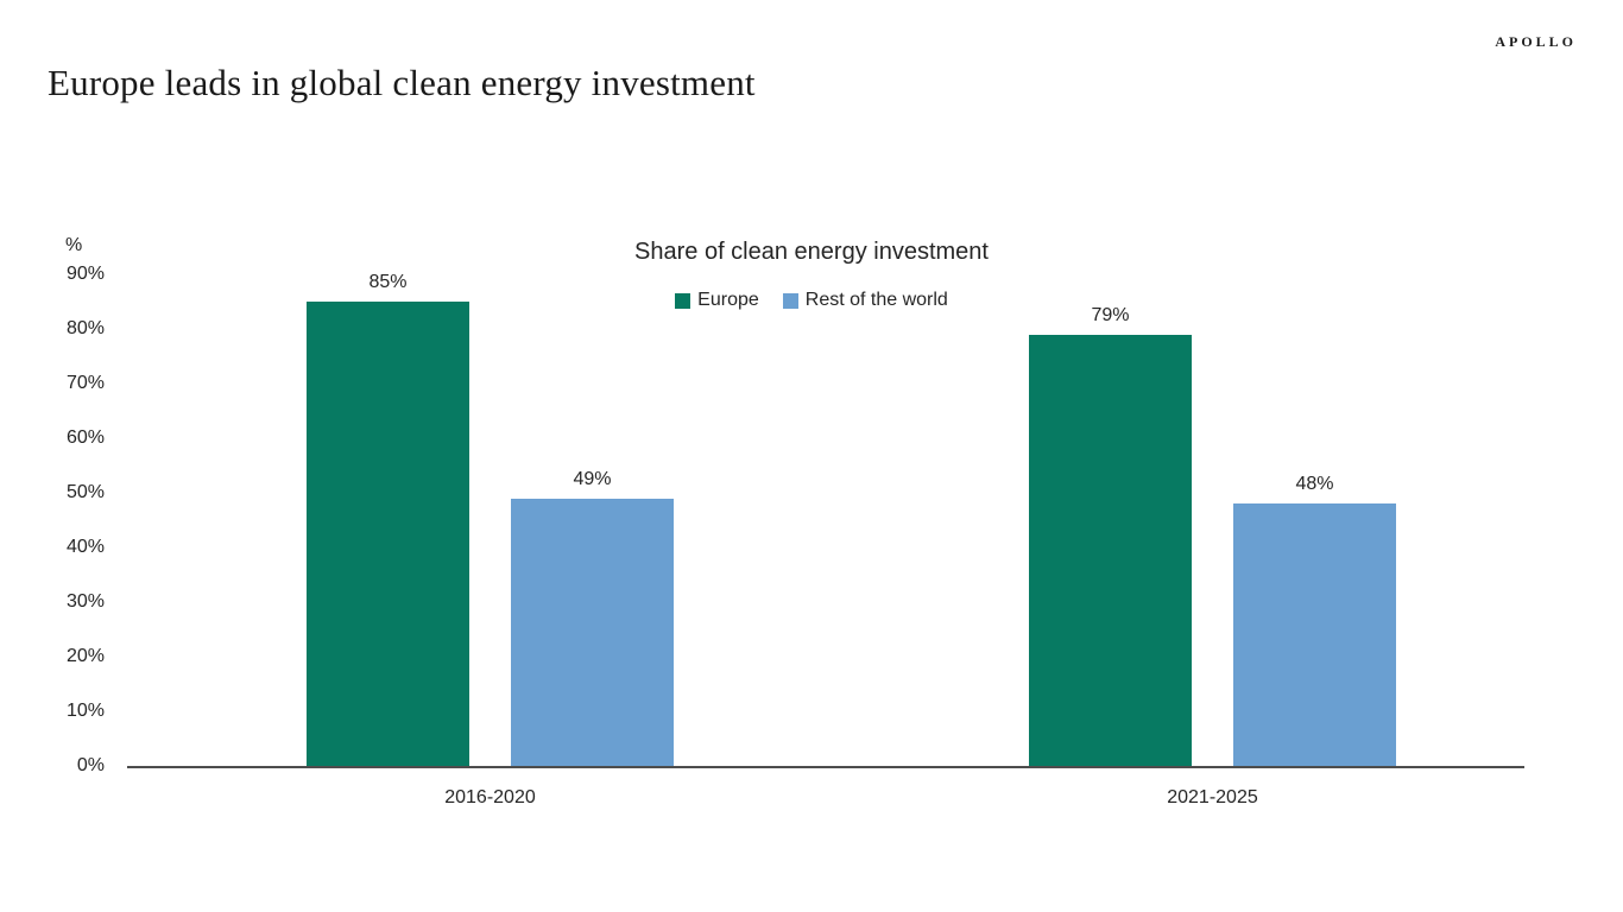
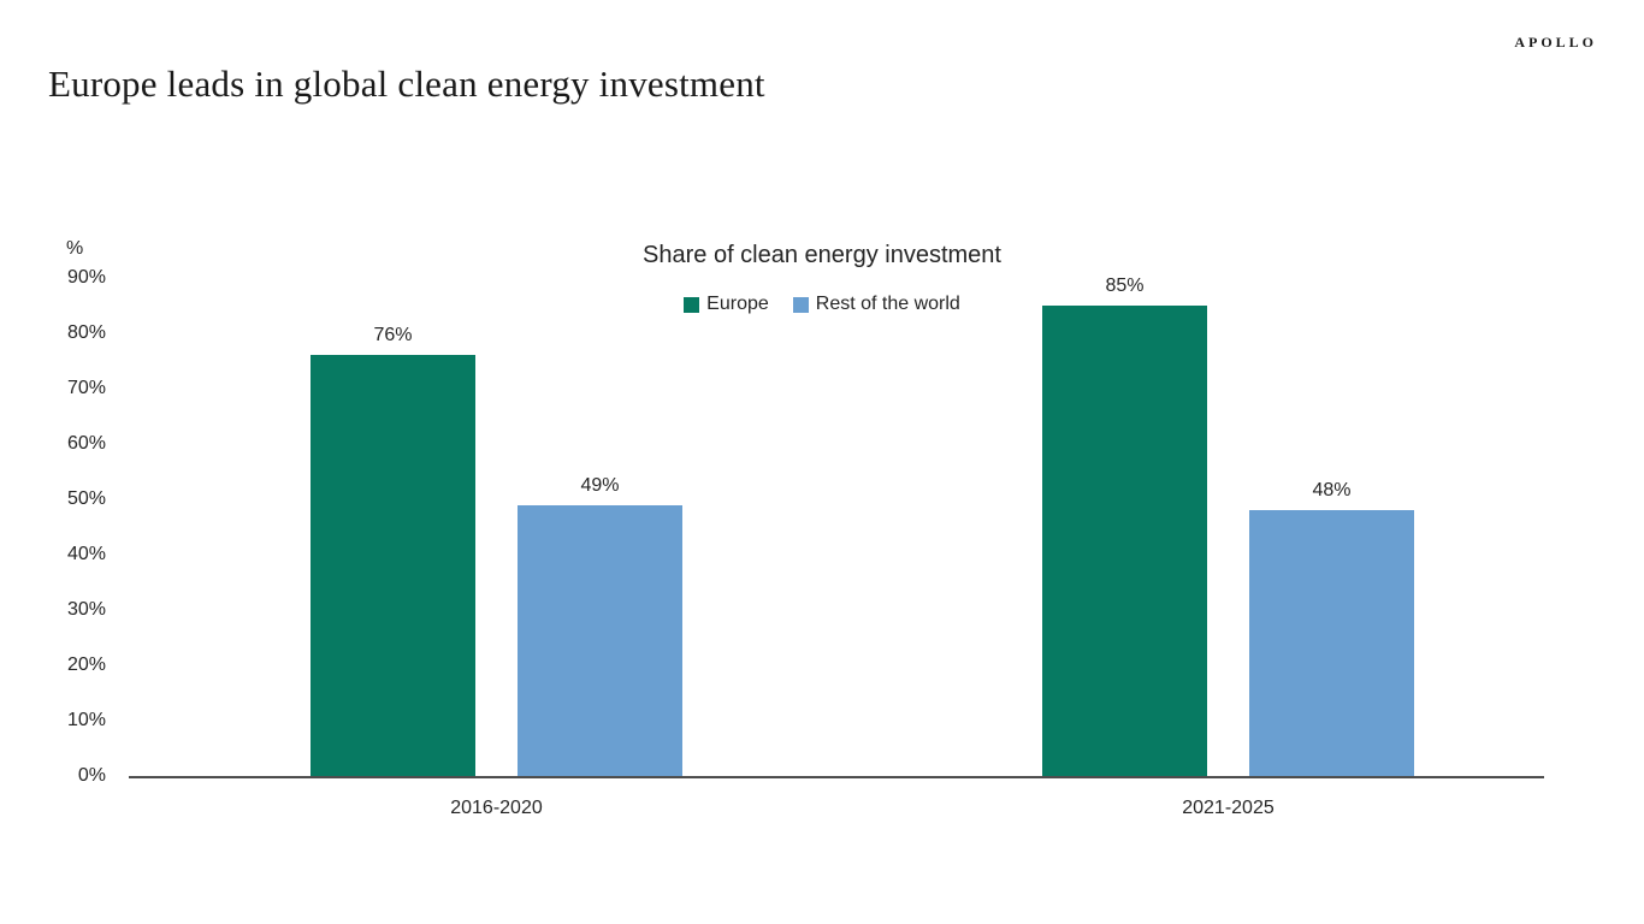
Europe/2016-2020: 85% -> 76%
Europe/2021-2025: 79% -> 85%
